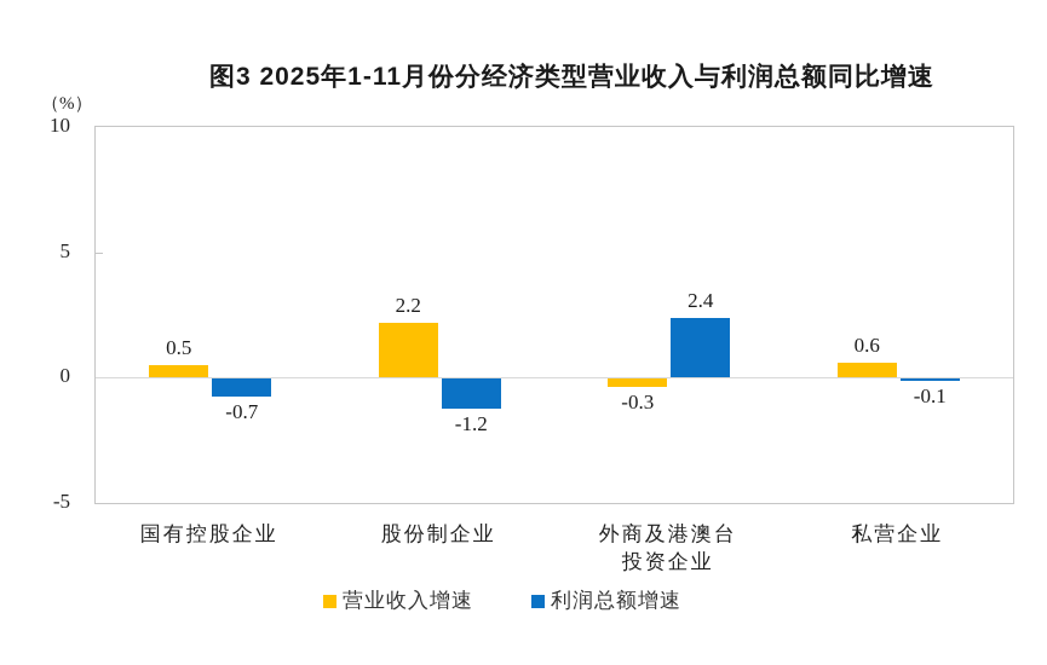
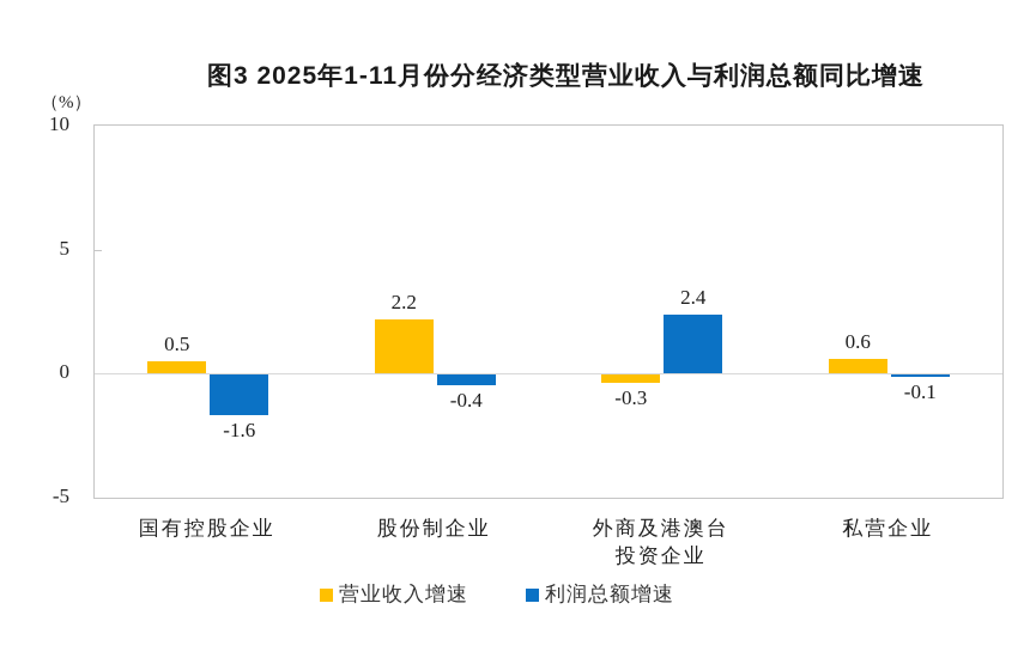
利润总额增速/国有控股企业: -0.7 -> -1.6
利润总额增速/股份制企业: -1.2 -> -0.4
